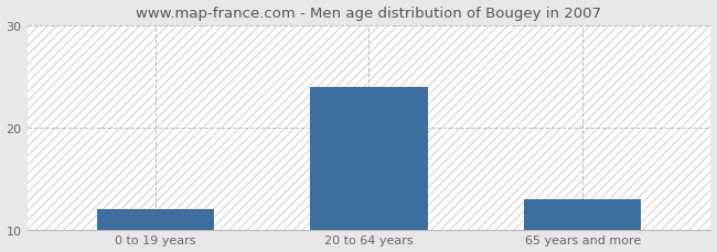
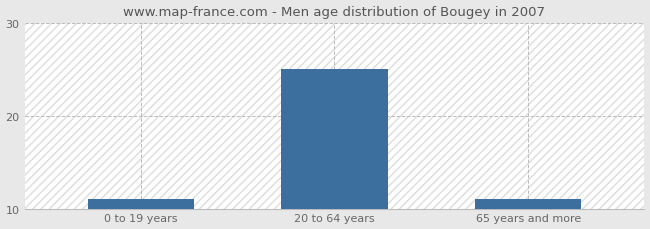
0 to 19 years: 12 -> 11
20 to 64 years: 24 -> 25
65 years and more: 13 -> 11
